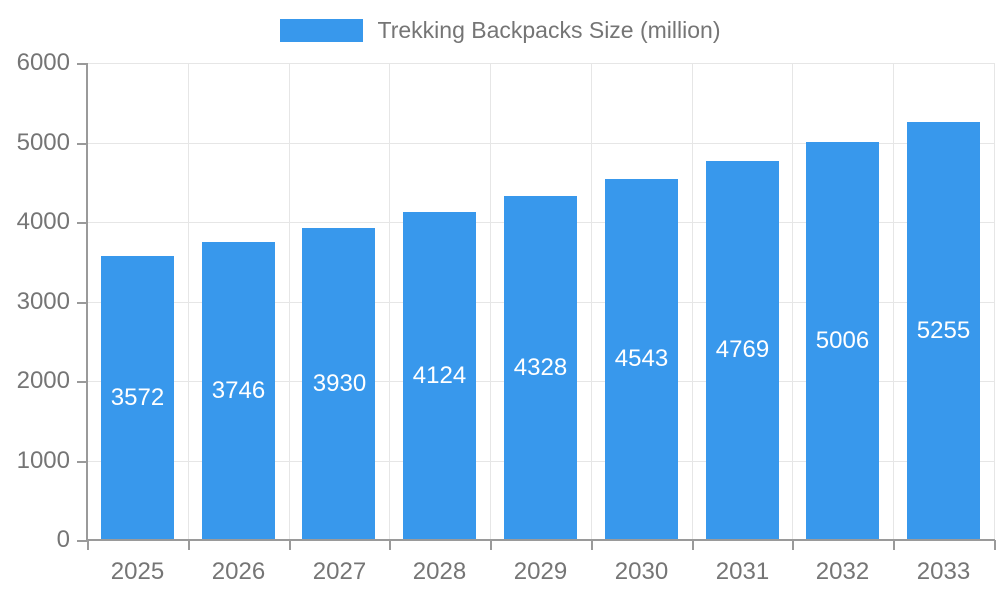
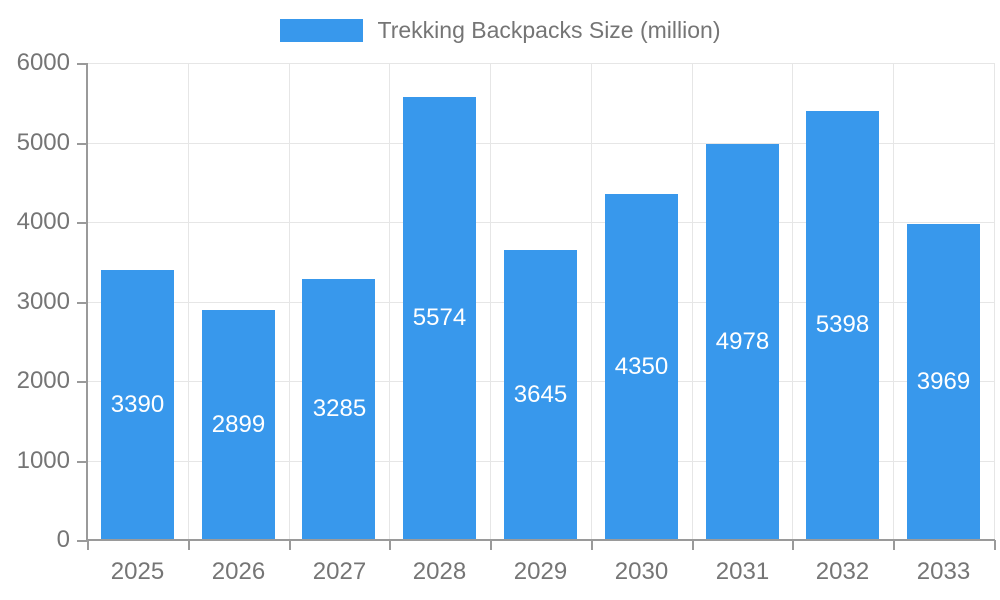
2025: 3572 -> 3390
2026: 3746 -> 2899
2027: 3930 -> 3285
2028: 4124 -> 5574
2029: 4328 -> 3645
2030: 4543 -> 4350
2031: 4769 -> 4978
2032: 5006 -> 5398
2033: 5255 -> 3969
